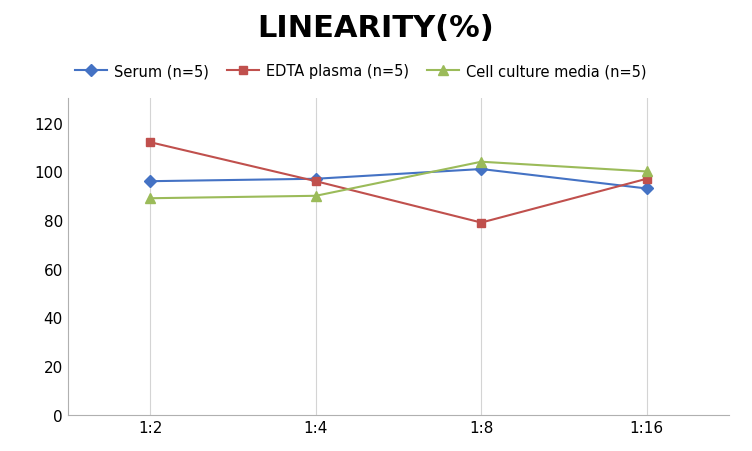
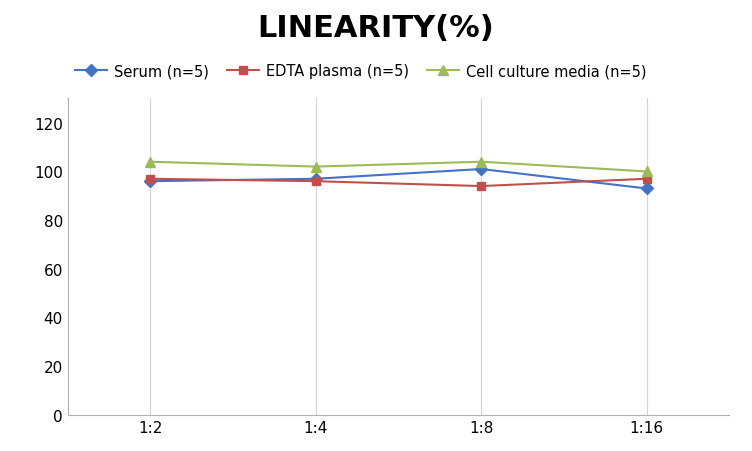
EDTA plasma (n=5)/1:2: 112 -> 97
Cell culture media (n=5)/1:2: 89 -> 104
Cell culture media (n=5)/1:4: 90 -> 102
EDTA plasma (n=5)/1:8: 79 -> 94
